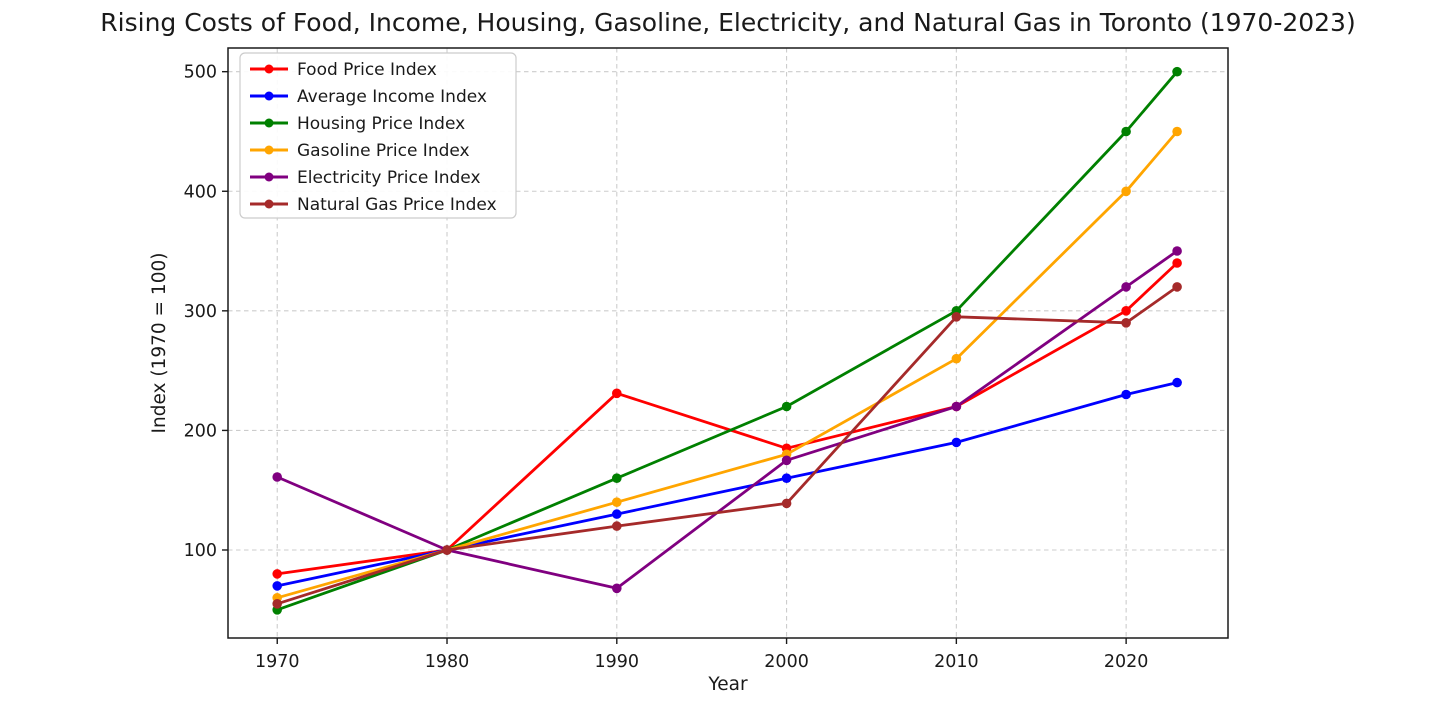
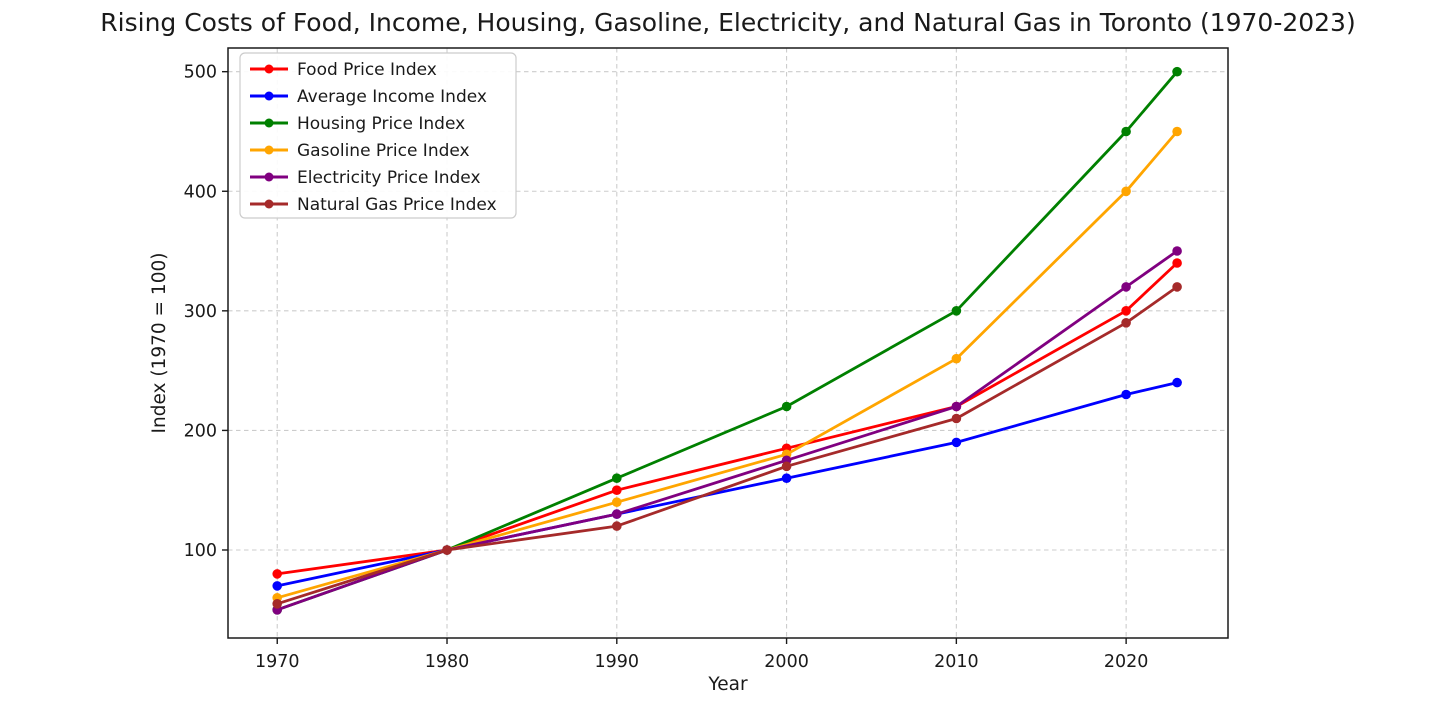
Electricity Price Index/1970: 161 -> 50
Food Price Index/1990: 231 -> 150
Electricity Price Index/1990: 68 -> 130
Natural Gas Price Index/2000: 139 -> 170
Natural Gas Price Index/2010: 295 -> 210
